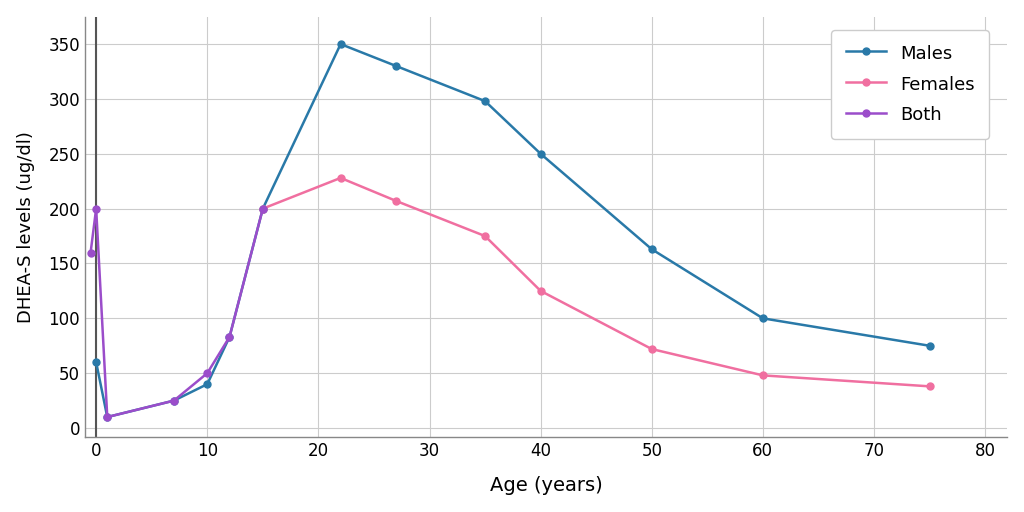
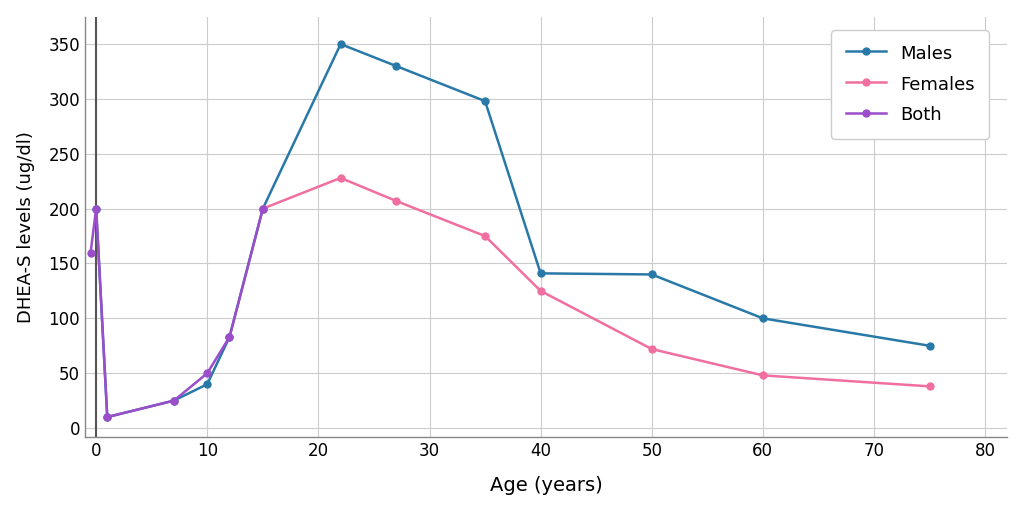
Males/0: 60 -> 200
Males/40: 250 -> 141
Males/50: 163 -> 140
